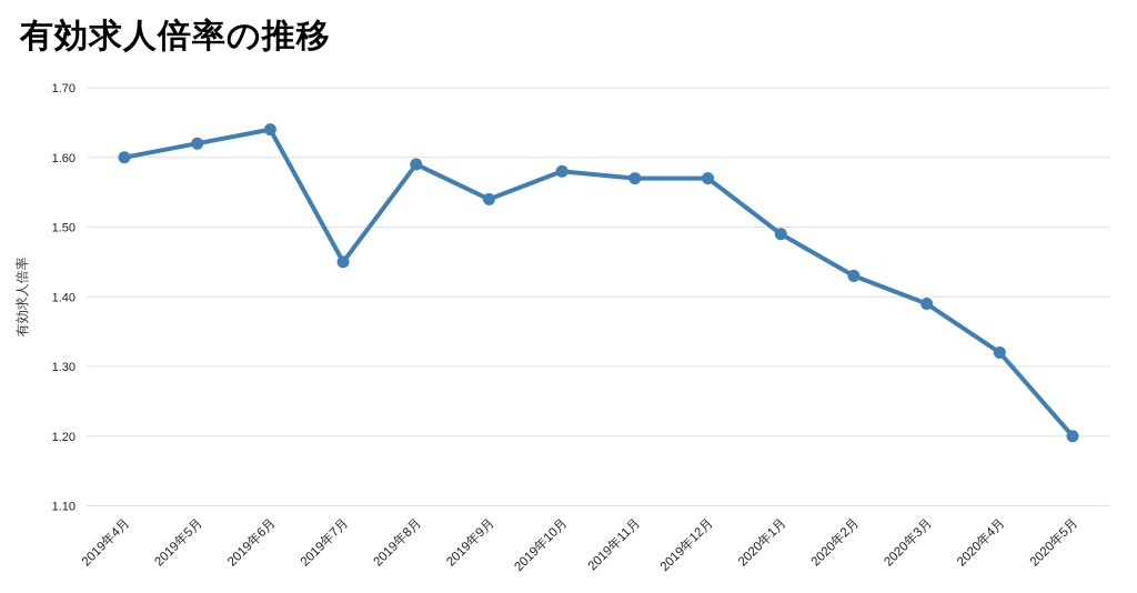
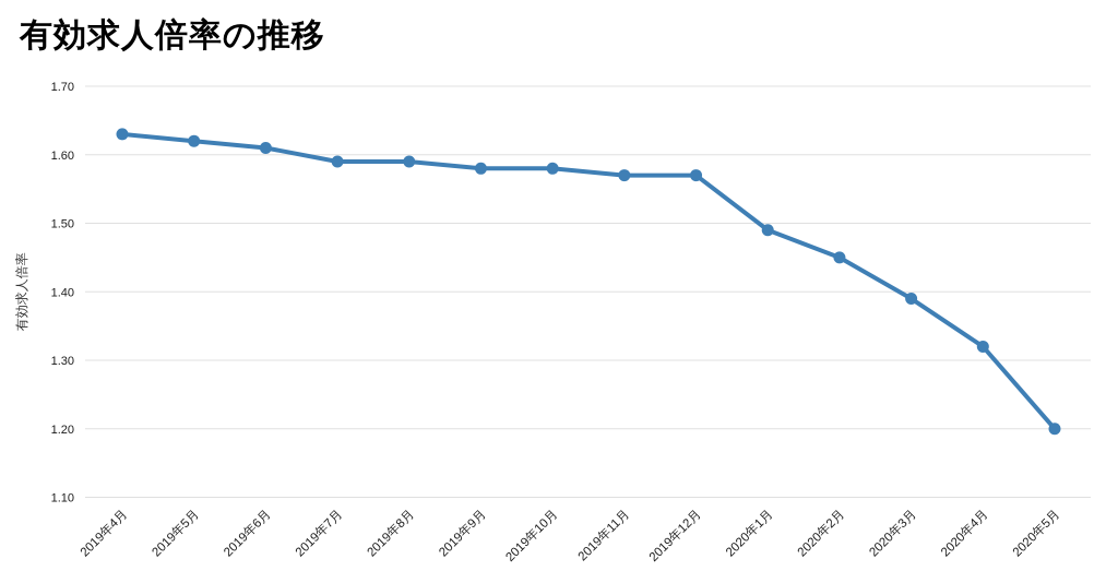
2019年4月: 1.60 -> 1.63
2019年6月: 1.64 -> 1.61
2019年7月: 1.45 -> 1.59
2019年9月: 1.54 -> 1.58
2020年2月: 1.43 -> 1.45
